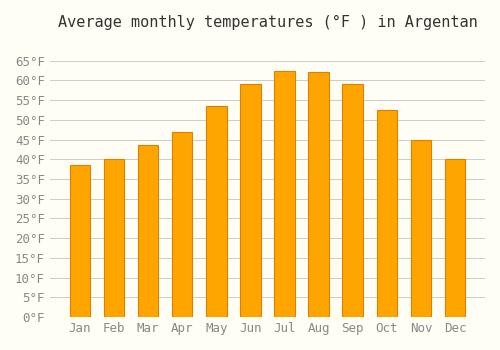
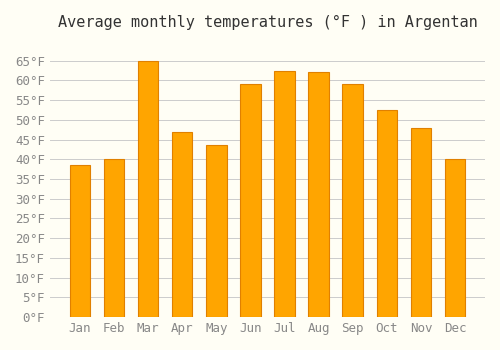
Mar: 43.5°F -> 65.0°F
May: 53.5°F -> 43.5°F
Nov: 45.0°F -> 48.0°F
